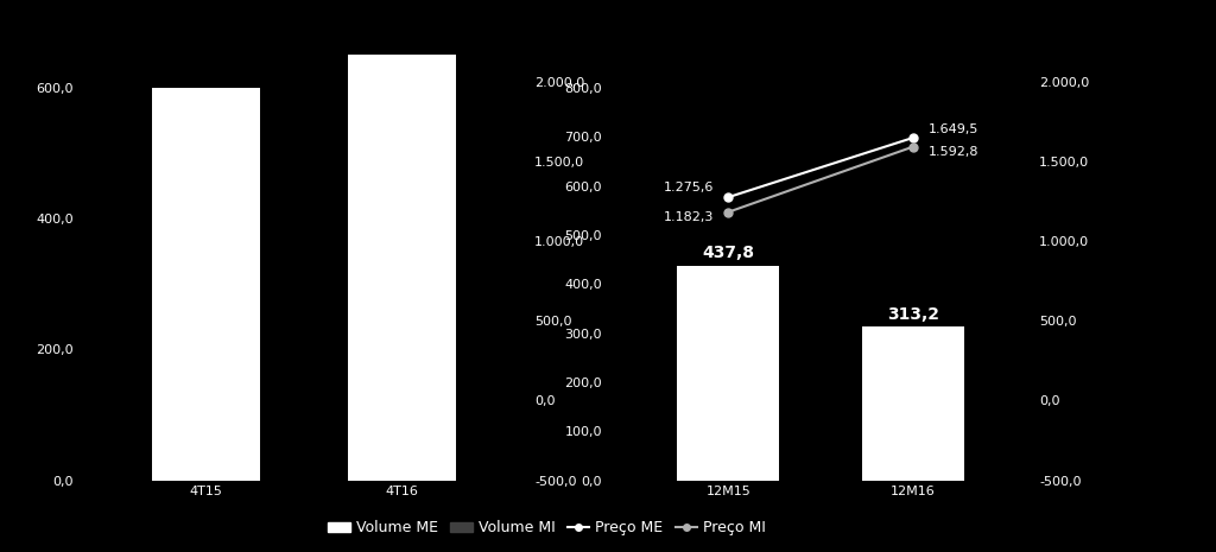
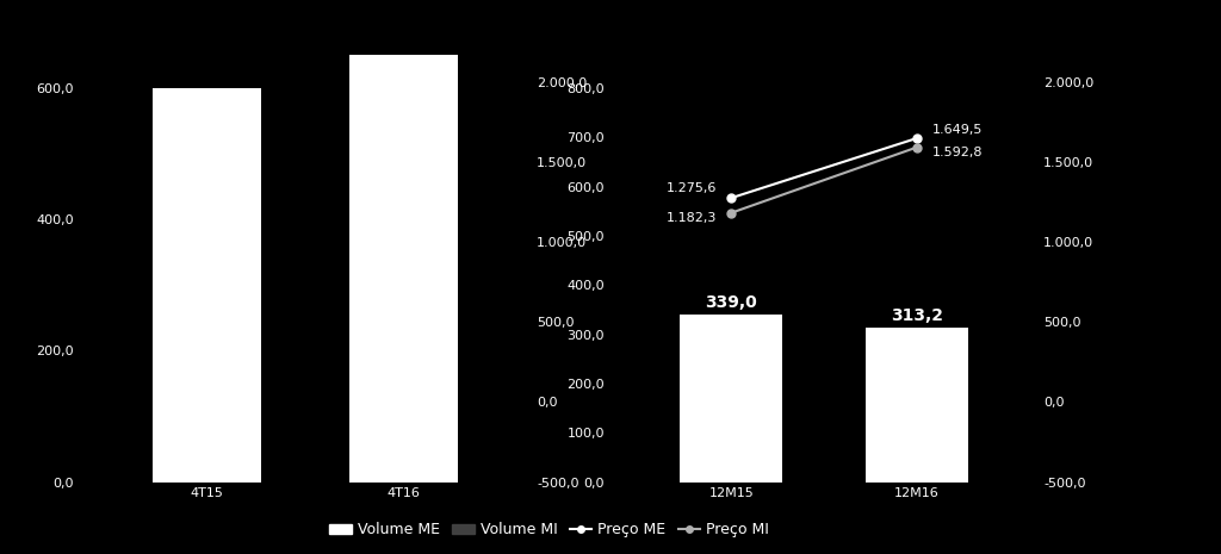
12M15: 437,8 -> 339,0
